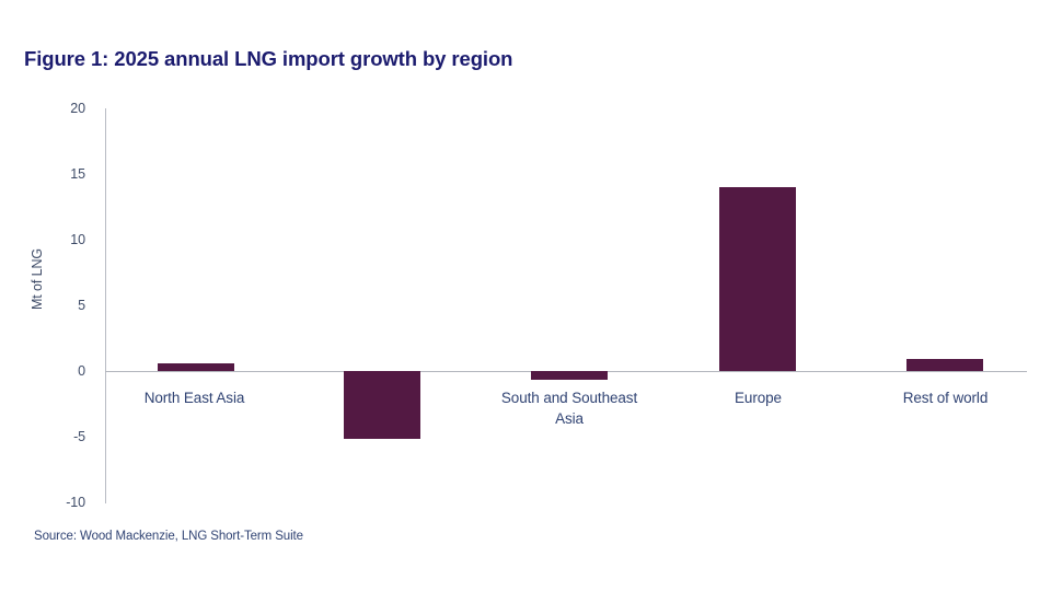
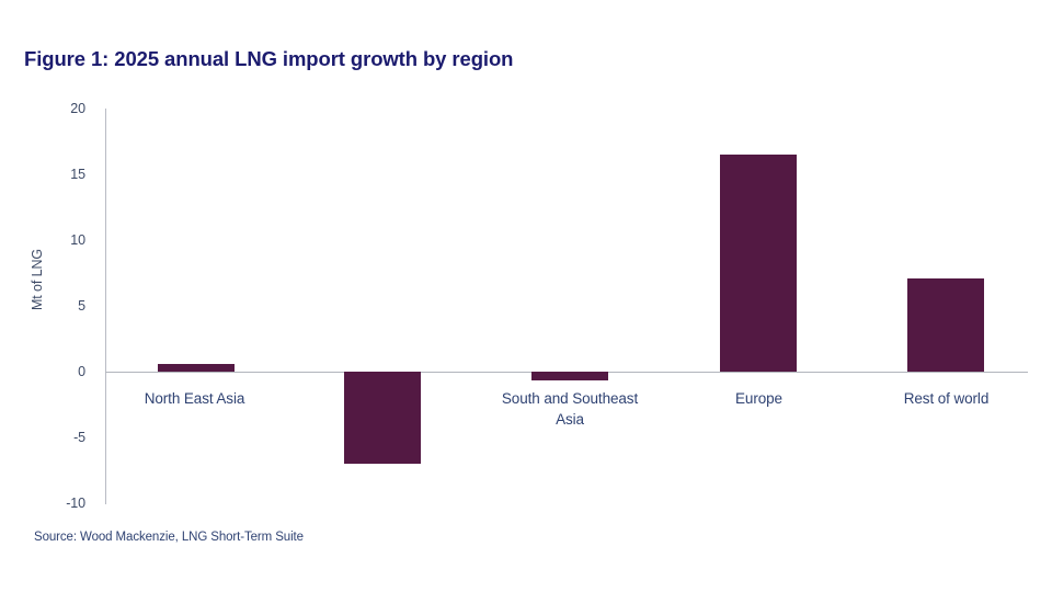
China: -5.2 -> -7.0
Europe: 14.0 -> 16.5
Rest of world: 0.9 -> 7.1
